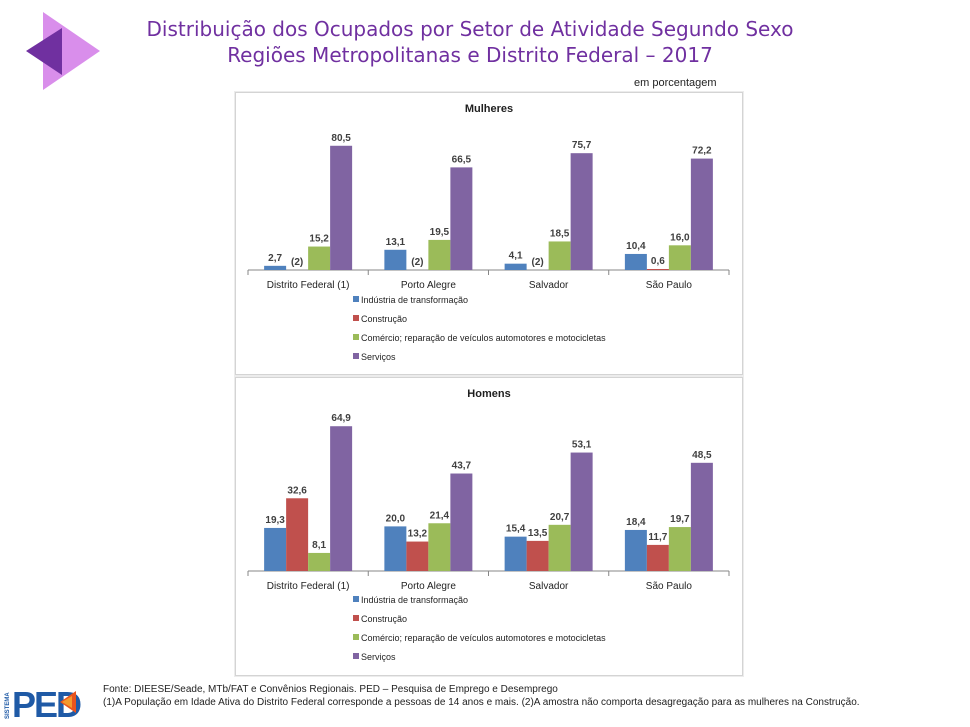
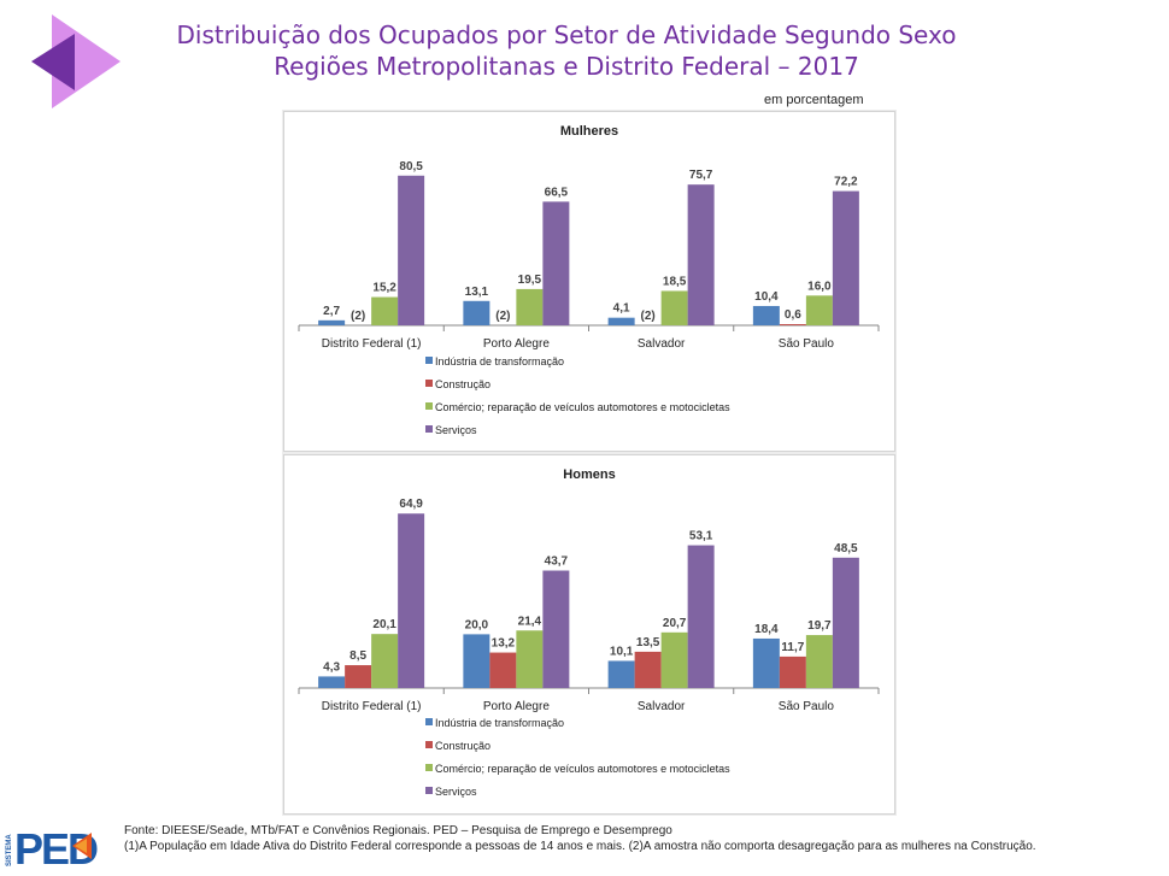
Homens/Indústria de transformação/Distrito Federal (1): 19,3 -> 4,3
Homens/Construção/Distrito Federal (1): 32,6 -> 8,5
Homens/Comércio; reparação de veículos automotores e motocicletas/Distrito Federal (1): 8,1 -> 20,1
Homens/Indústria de transformação/Salvador: 15,4 -> 10,1
